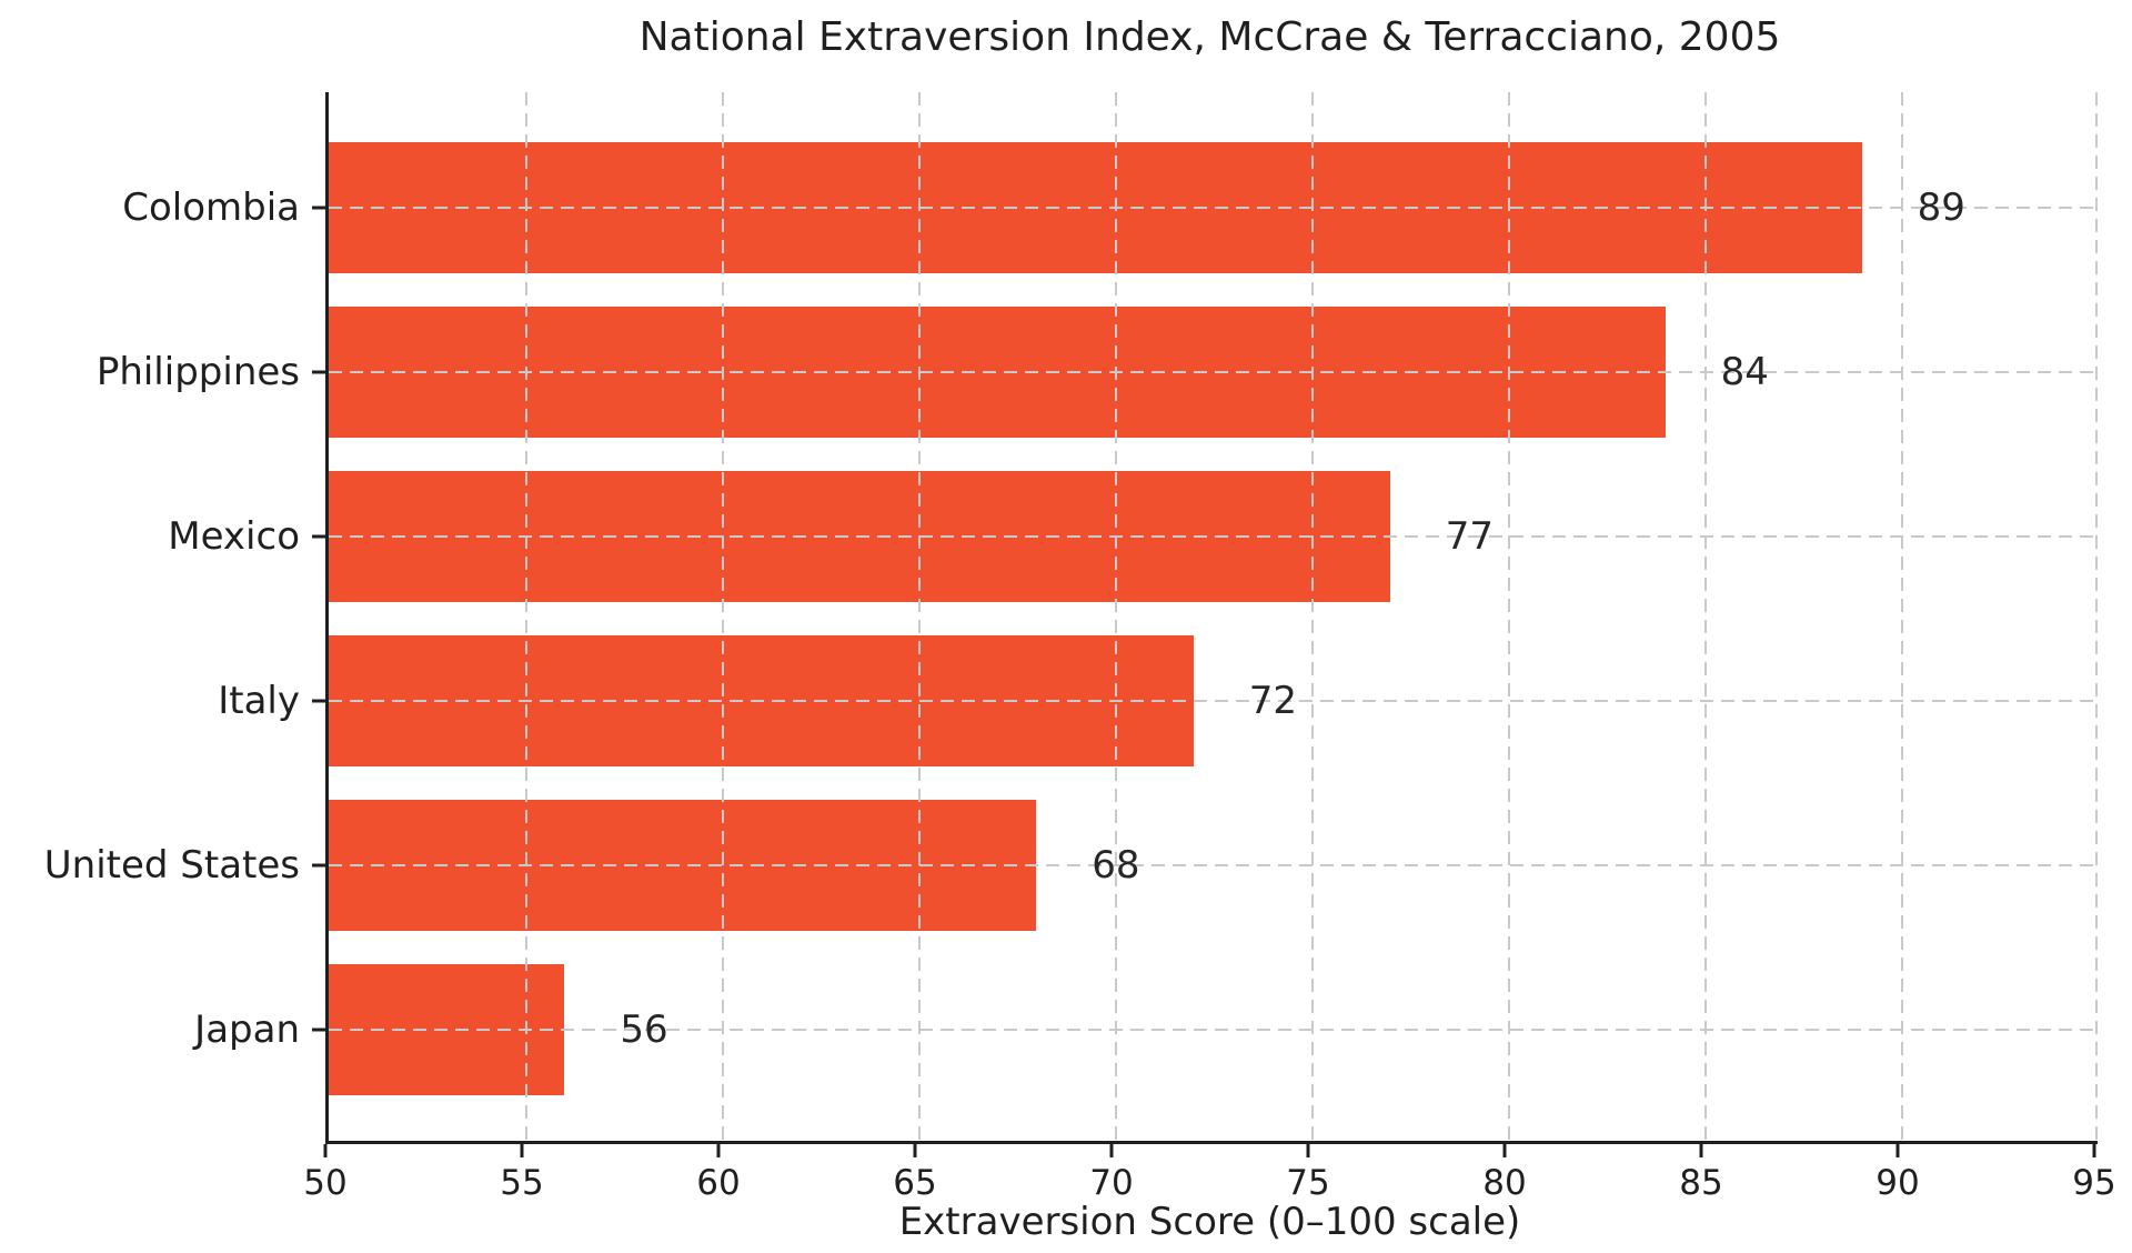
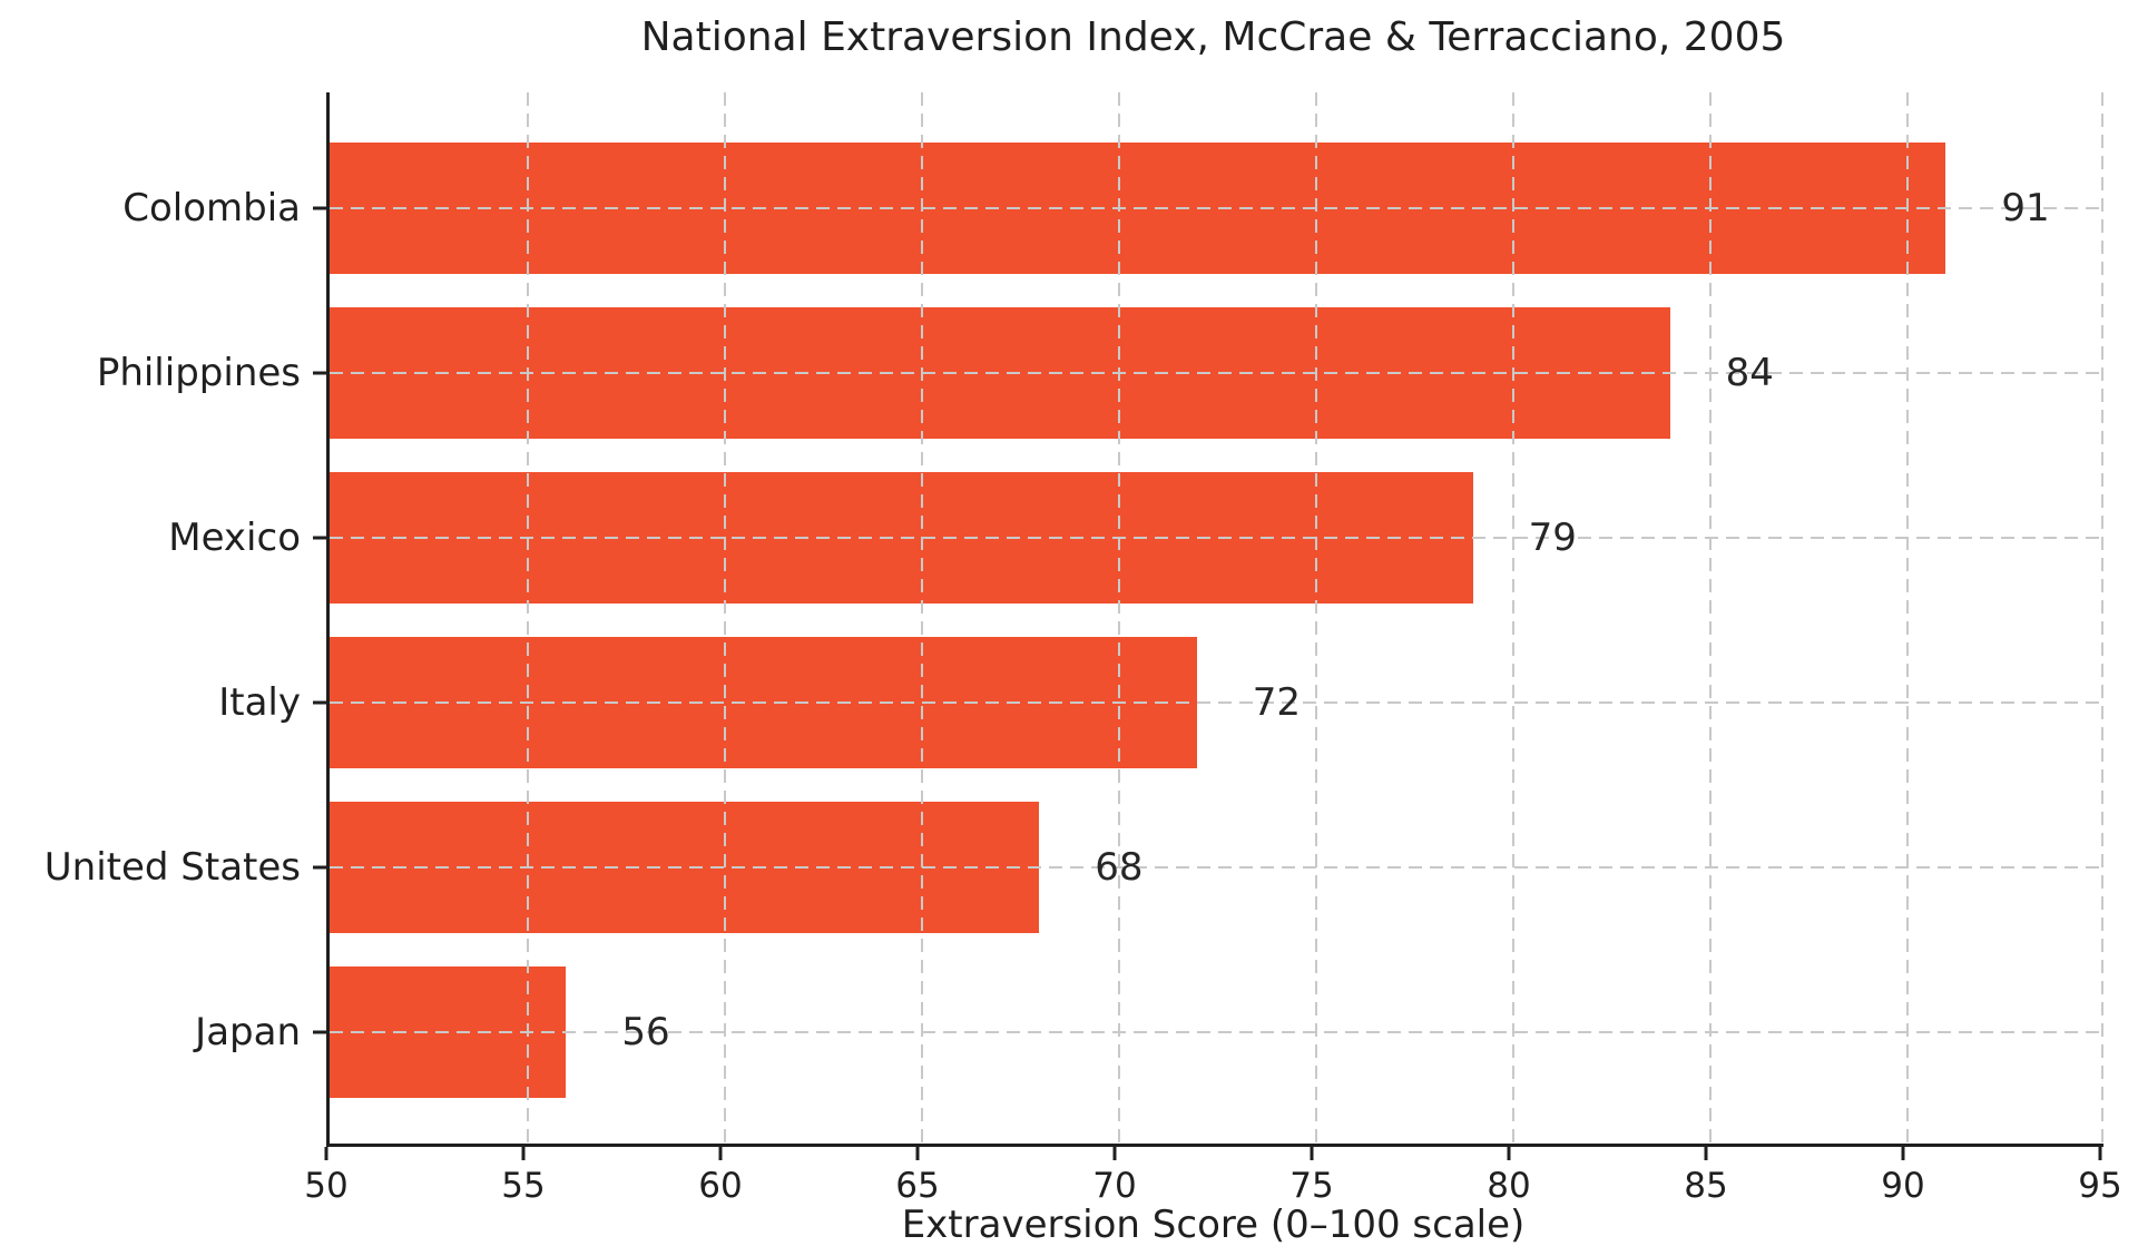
Colombia: 89 -> 91
Mexico: 77 -> 79
